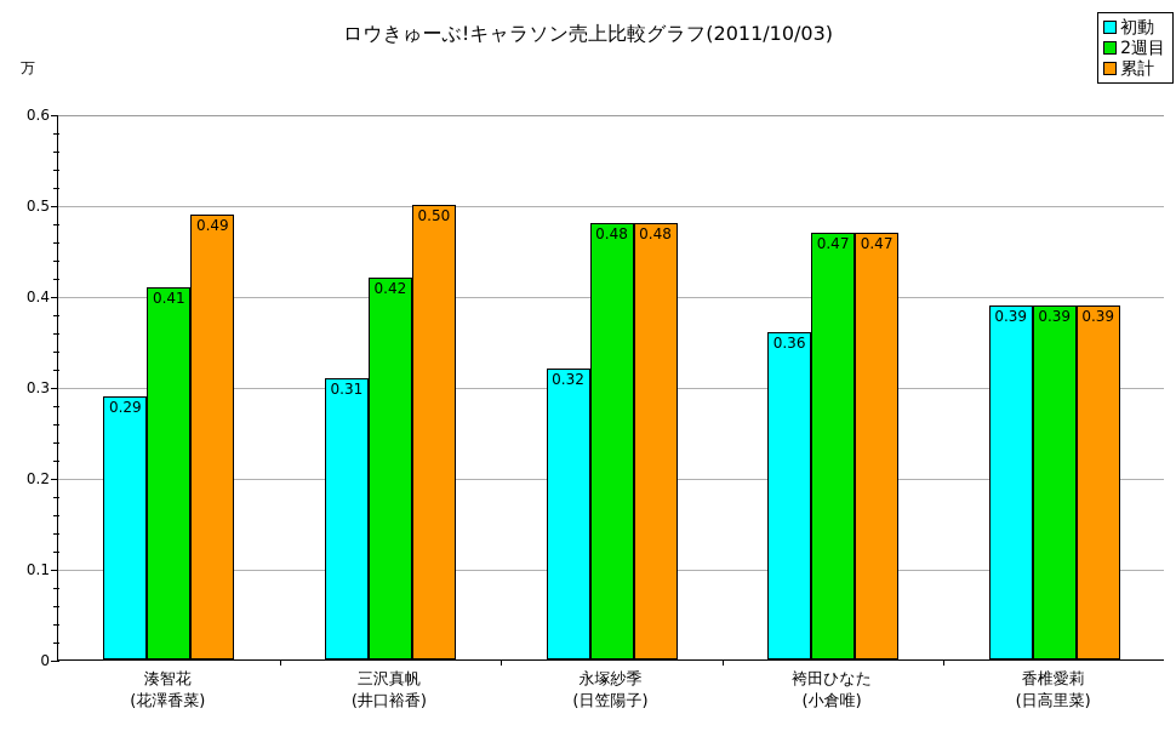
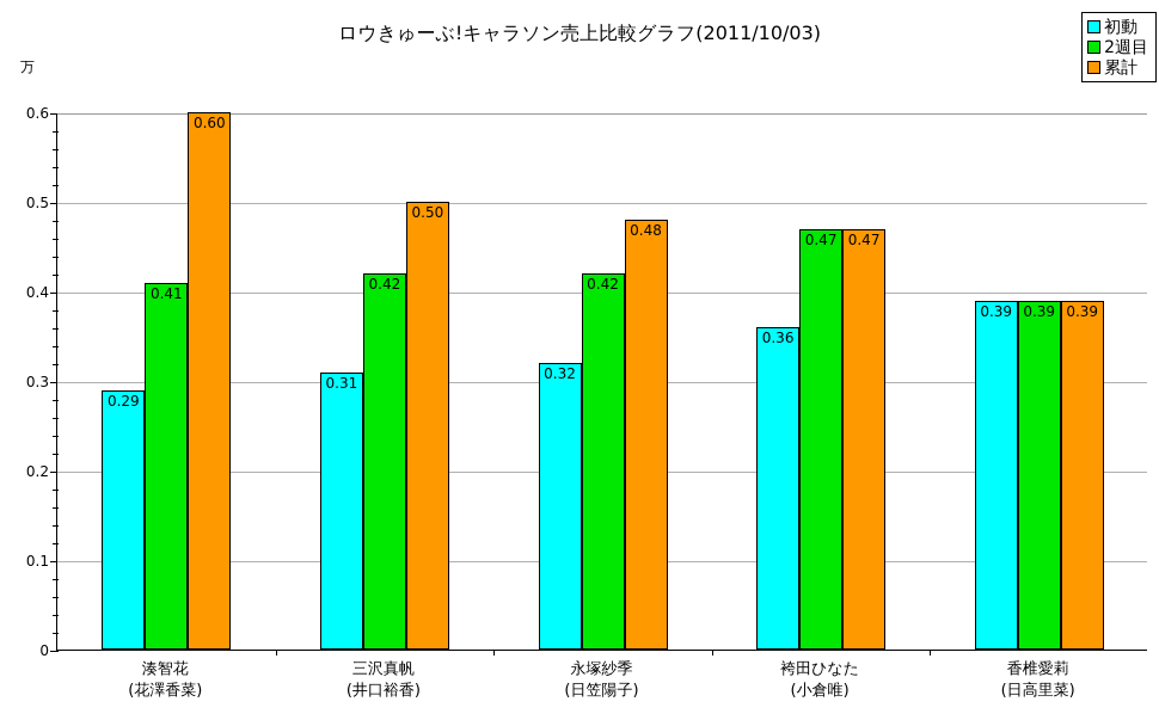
累計/湊智花 (花澤香菜): 0.49 -> 0.60
2週目/永塚紗季 (日笠陽子): 0.48 -> 0.42
